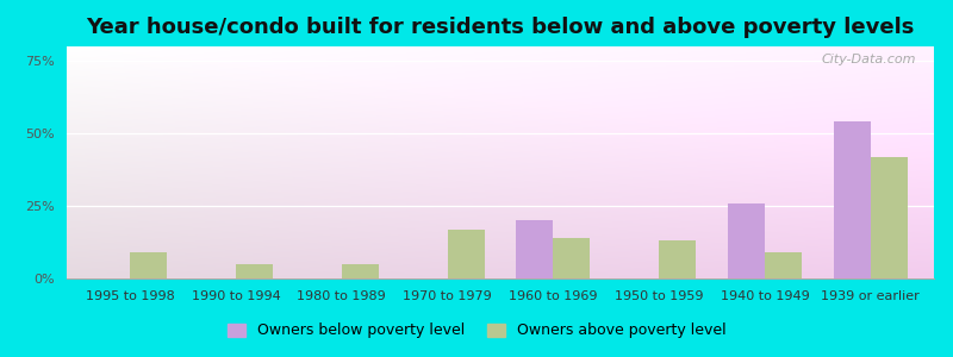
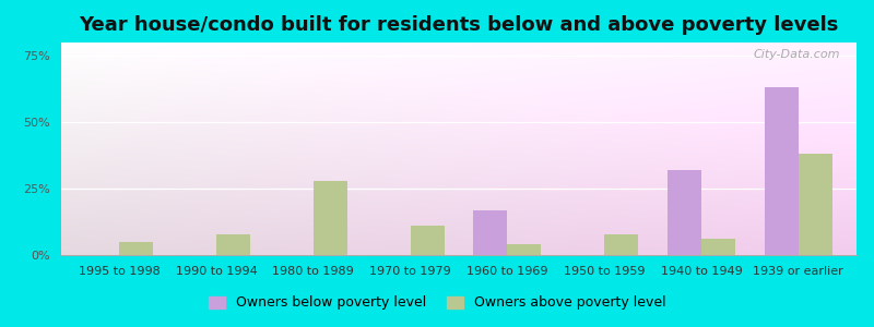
Owners above poverty level/1995 to 1998: 9% -> 5%
Owners above poverty level/1990 to 1994: 5% -> 8%
Owners above poverty level/1980 to 1989: 5% -> 28%
Owners above poverty level/1970 to 1979: 17% -> 11%
Owners below poverty level/1960 to 1969: 20% -> 17%
Owners above poverty level/1960 to 1969: 14% -> 4%
Owners above poverty level/1950 to 1959: 13% -> 8%
Owners below poverty level/1940 to 1949: 26% -> 32%
Owners above poverty level/1940 to 1949: 9% -> 6%
Owners below poverty level/1939 or earlier: 54% -> 63%
Owners above poverty level/1939 or earlier: 42% -> 38%
